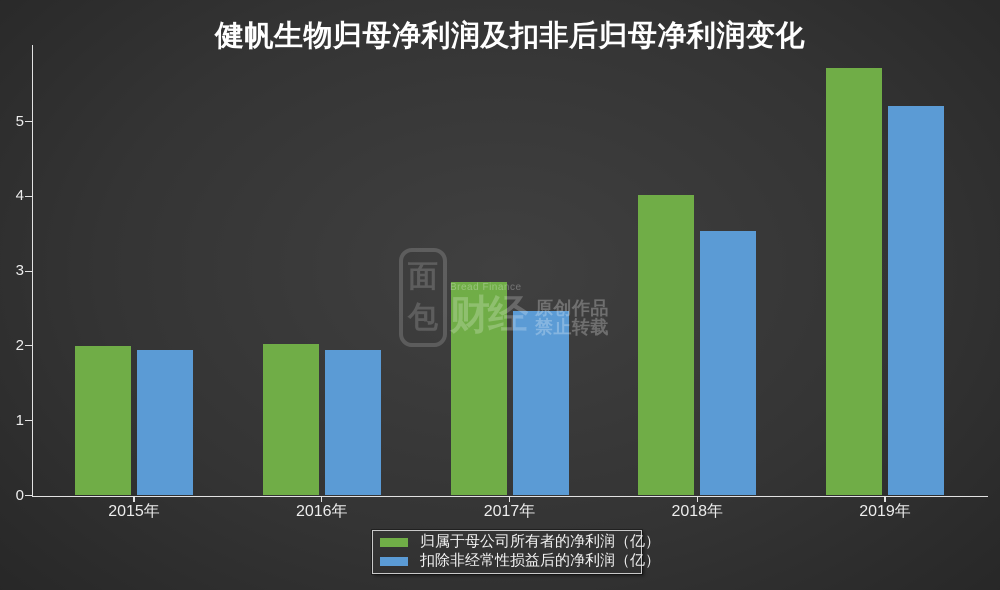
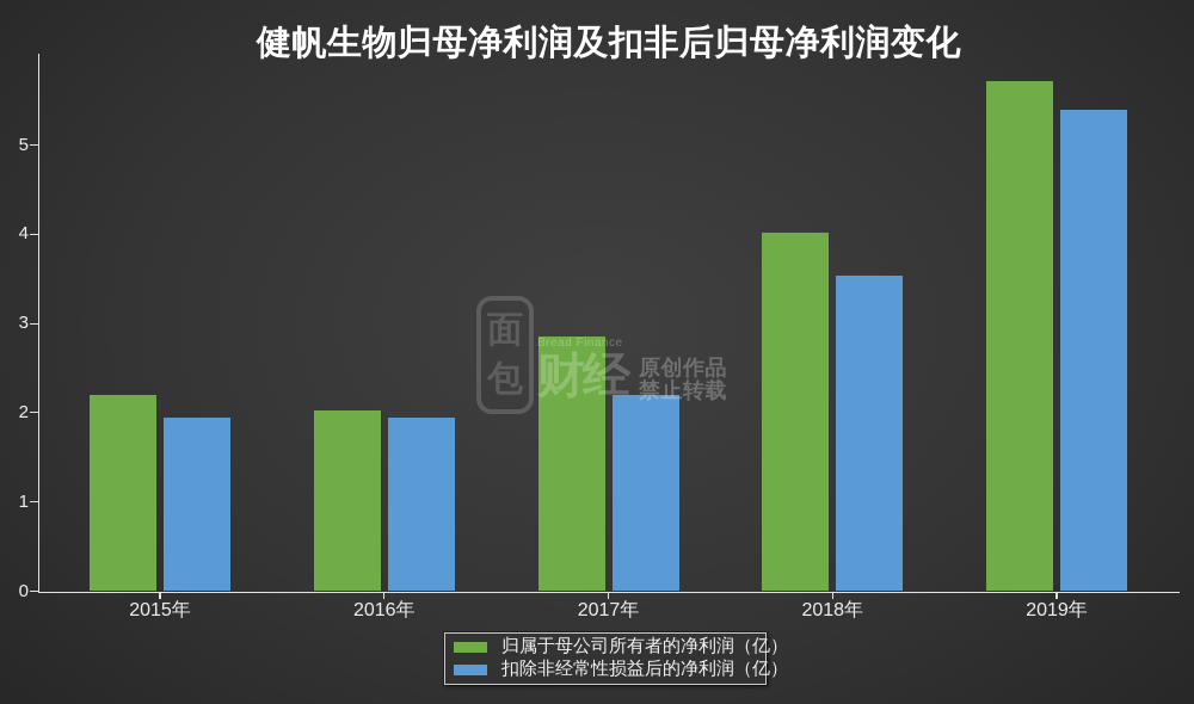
归属于母公司所有者的净利润（亿）/2015年: 2.0 -> 2.2
扣除非经常性损益后的净利润（亿）/2017年: 2.5 -> 2.2
扣除非经常性损益后的净利润（亿）/2019年: 5.2 -> 5.4
